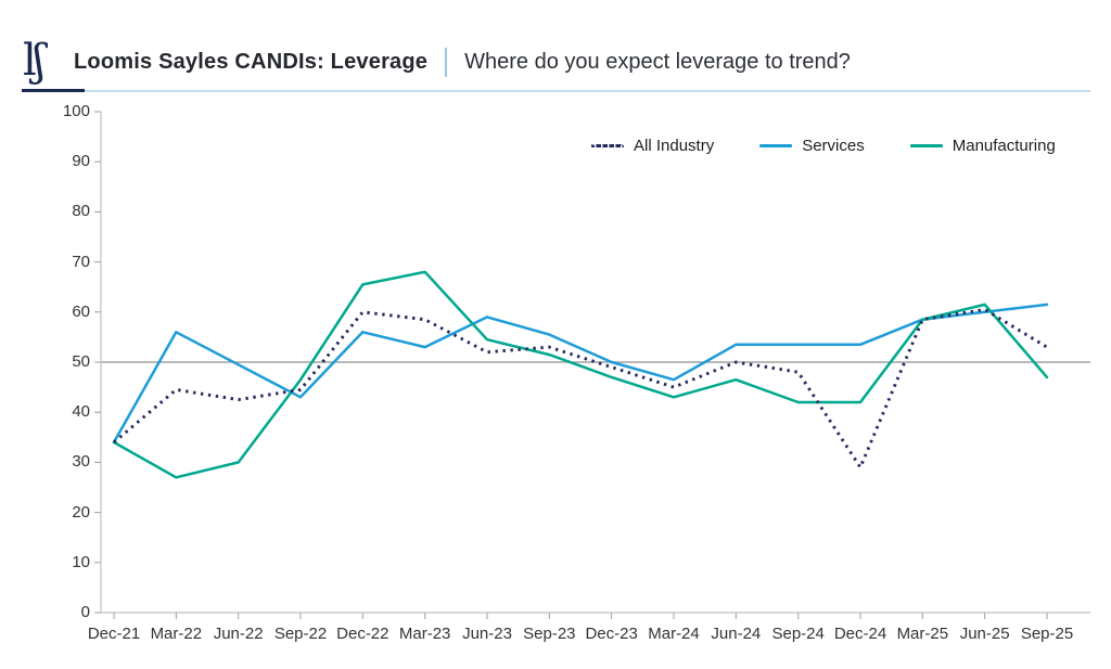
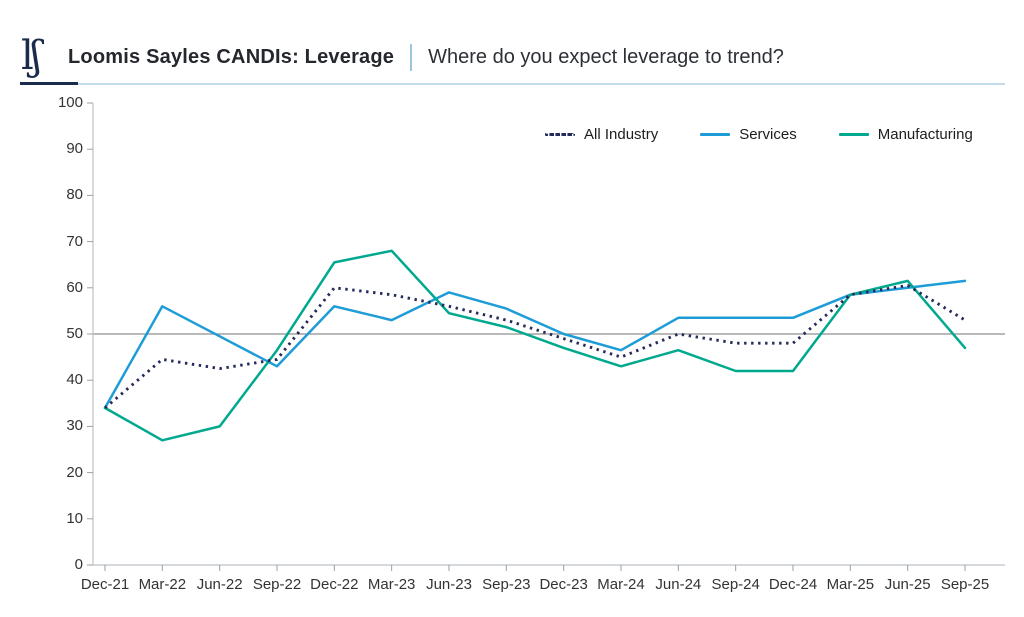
All Industry/Jun-23: 52 -> 56
All Industry/Dec-24: 29 -> 48
